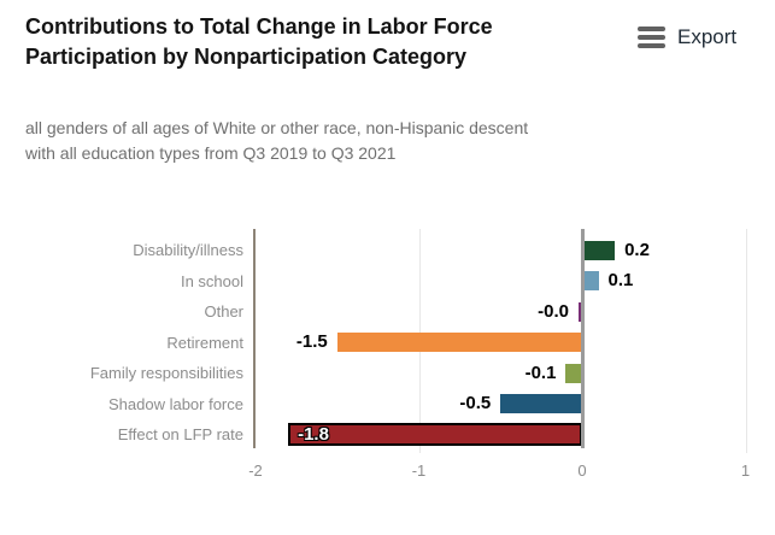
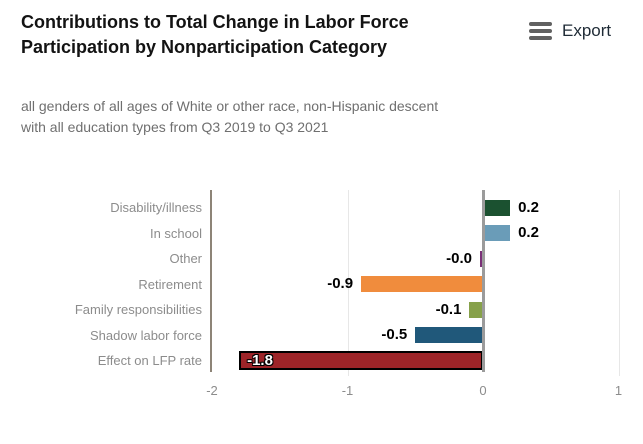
In school: 0.1 -> 0.2
Retirement: -1.5 -> -0.9
